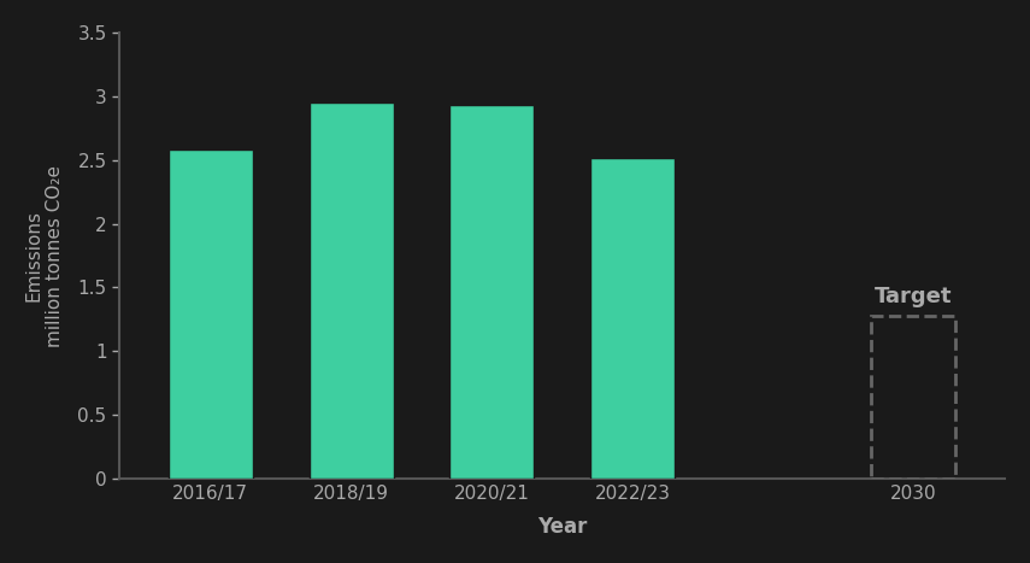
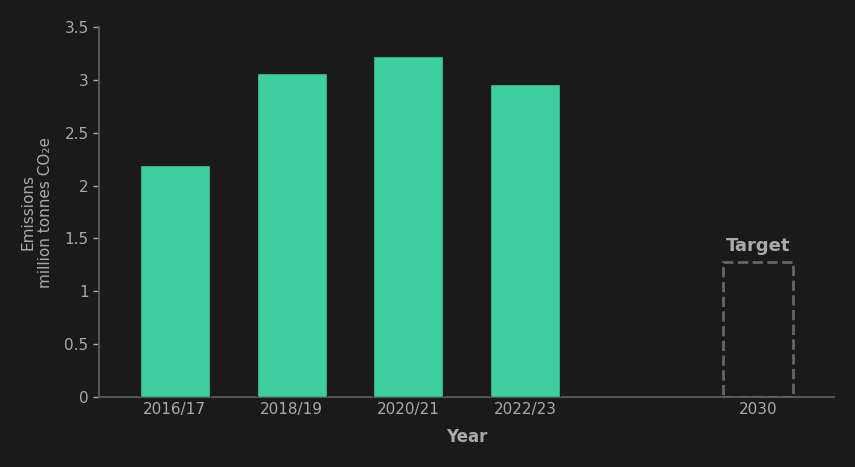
2016/17: 2.58 -> 2.19
2018/19: 2.95 -> 3.06
2020/21: 2.93 -> 3.22
2022/23: 2.52 -> 2.96
